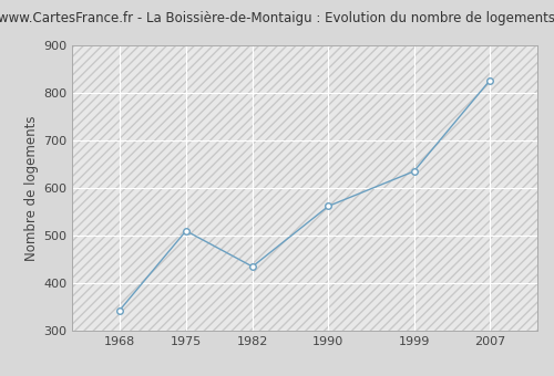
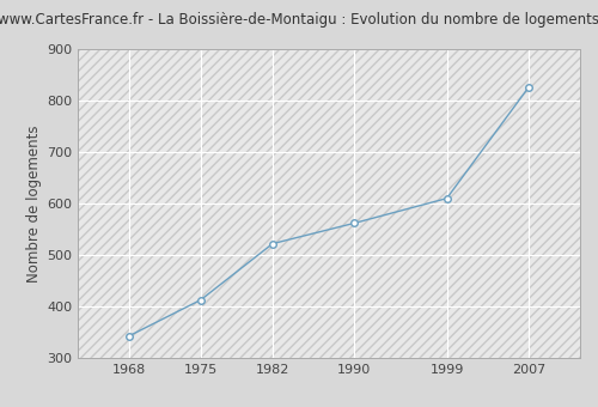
1975: 510 -> 413
1982: 435 -> 522
1999: 635 -> 610
